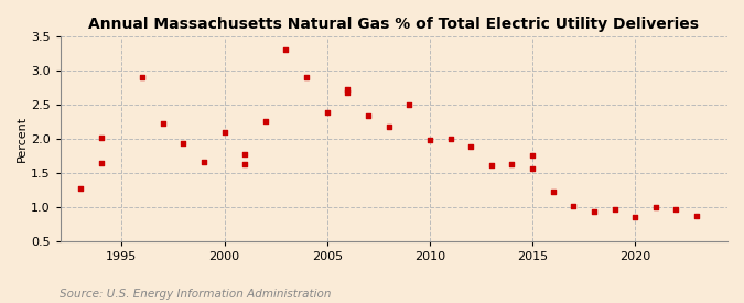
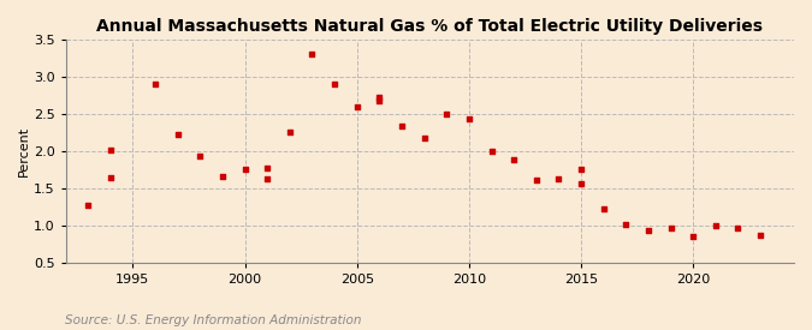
2000: 2.10 -> 1.76
2005: 2.38 -> 2.60
2010: 1.98 -> 2.44
